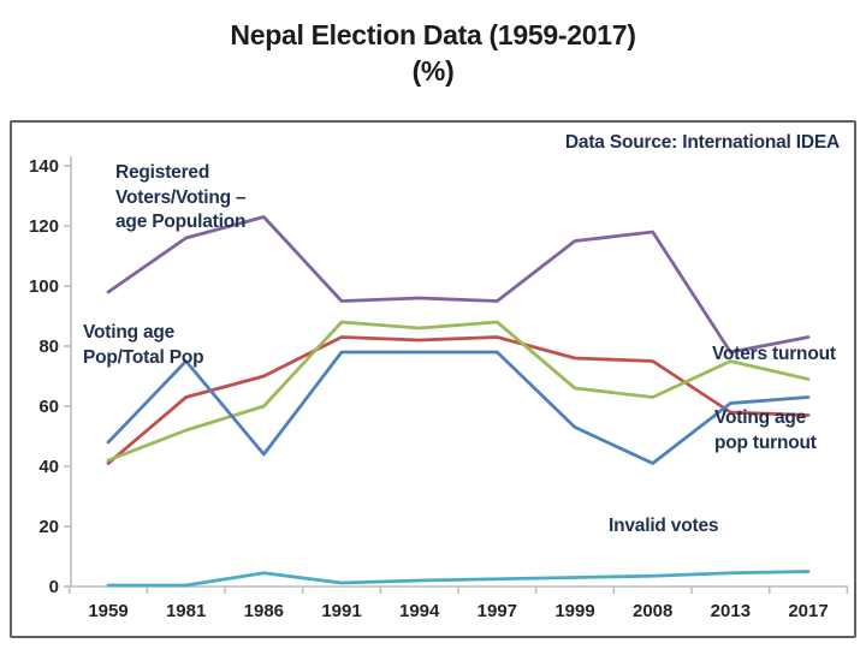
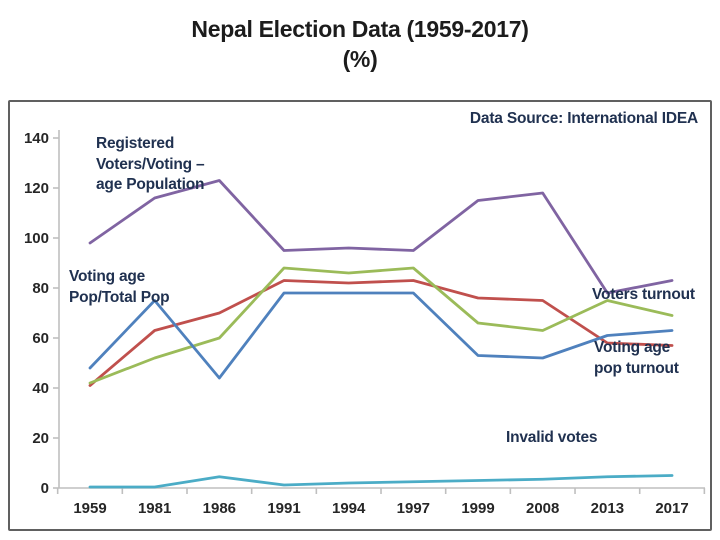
Voting age Pop/Total Pop/2008: 41 -> 52
